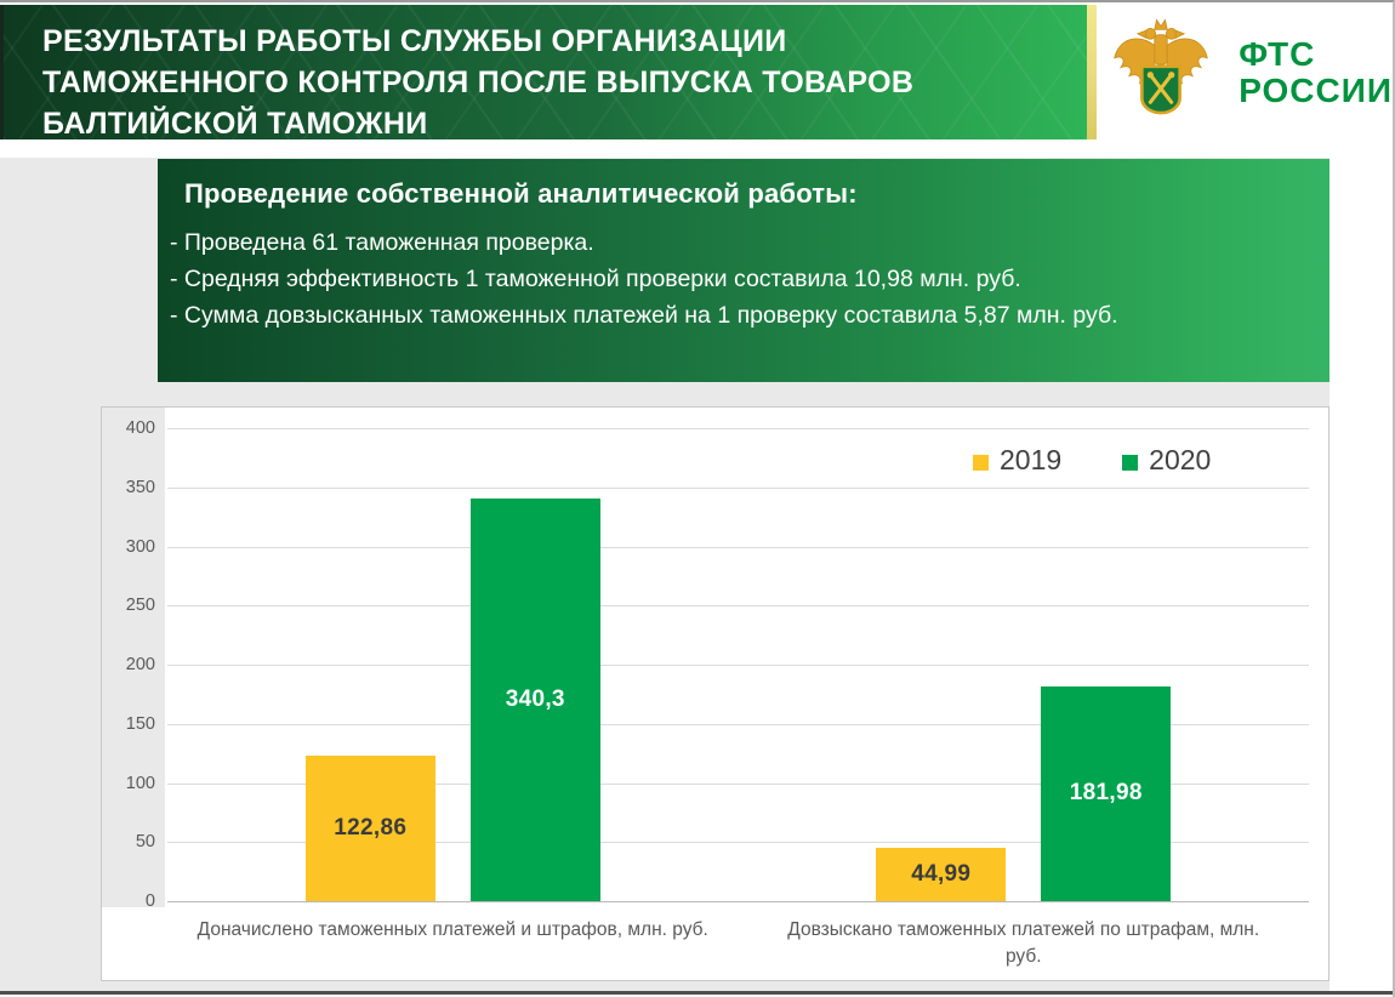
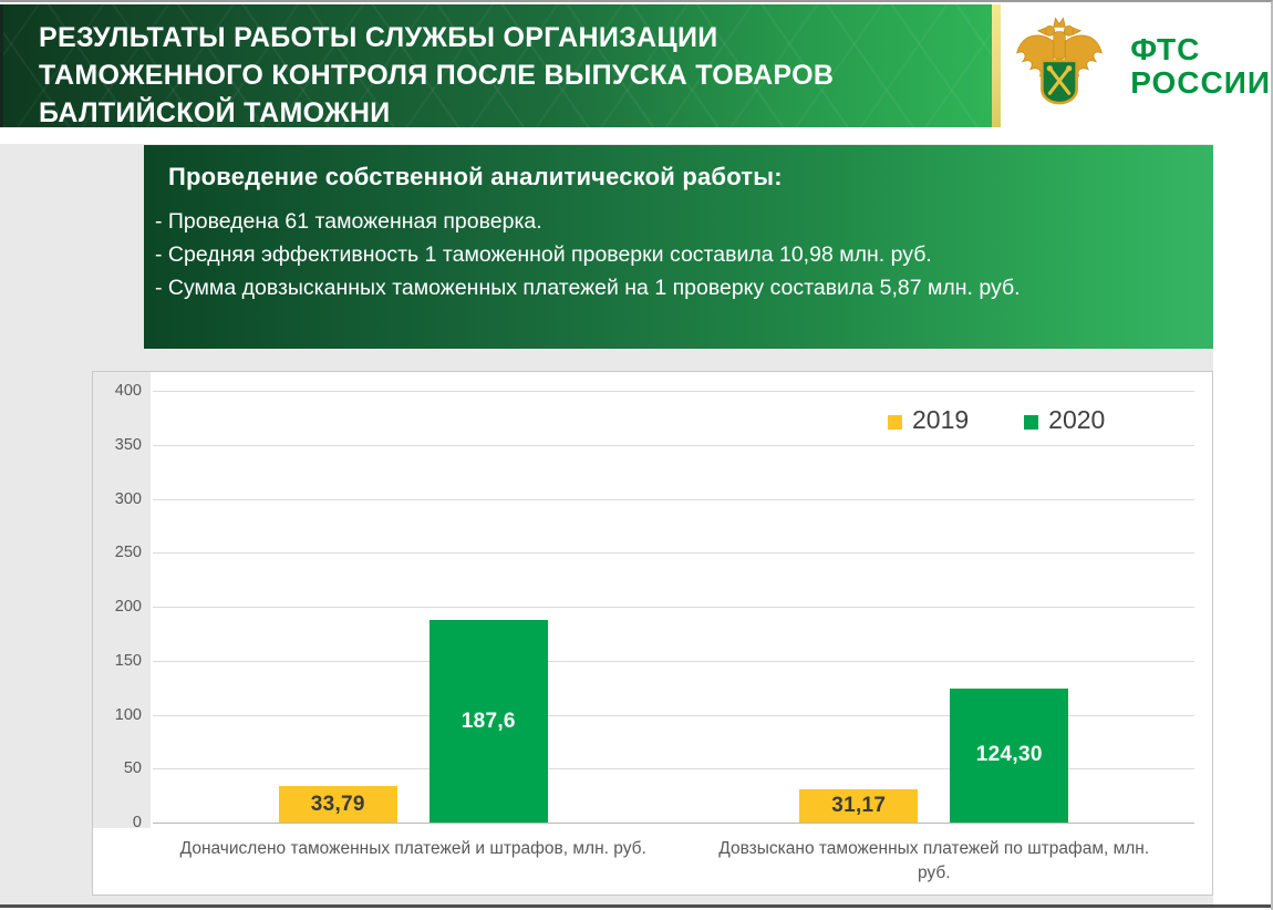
2019/Доначислено таможенных платежей и штрафов, млн. руб.: 122,86 -> 33,79
2020/Доначислено таможенных платежей и штрафов, млн. руб.: 340,3 -> 187,6
2019/Довзыскано таможенных платежей по штрафам, млн. руб.: 44,99 -> 31,17
2020/Довзыскано таможенных платежей по штрафам, млн. руб.: 181,98 -> 124,30
